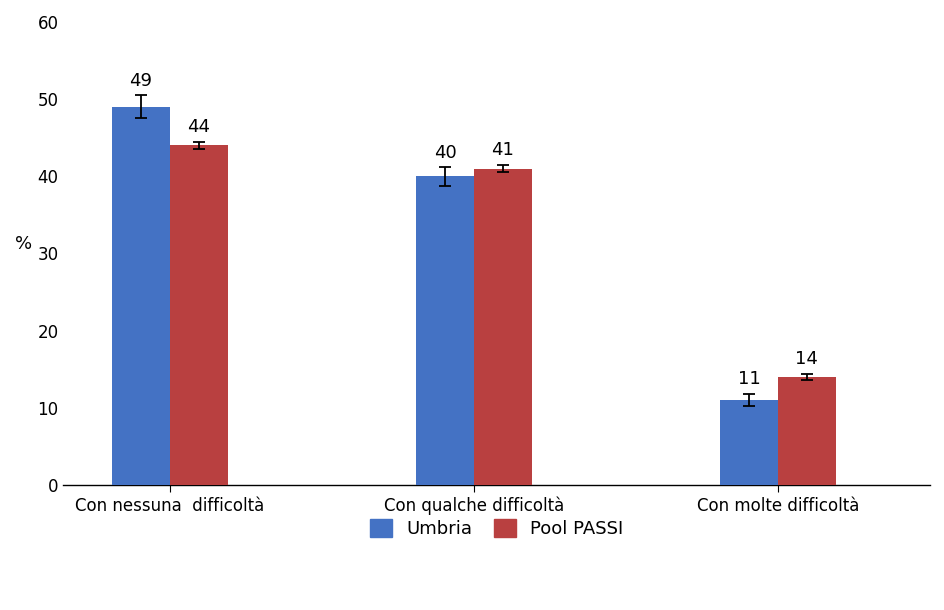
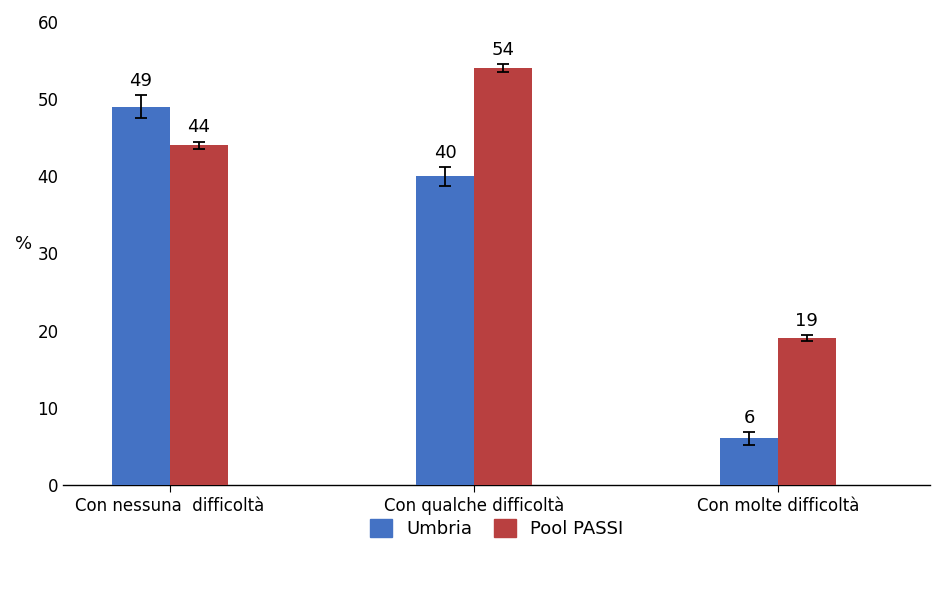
Pool PASSI/Con qualche difficoltà: 41 -> 54
Umbria/Con molte difficoltà: 11 -> 6
Pool PASSI/Con molte difficoltà: 14 -> 19
